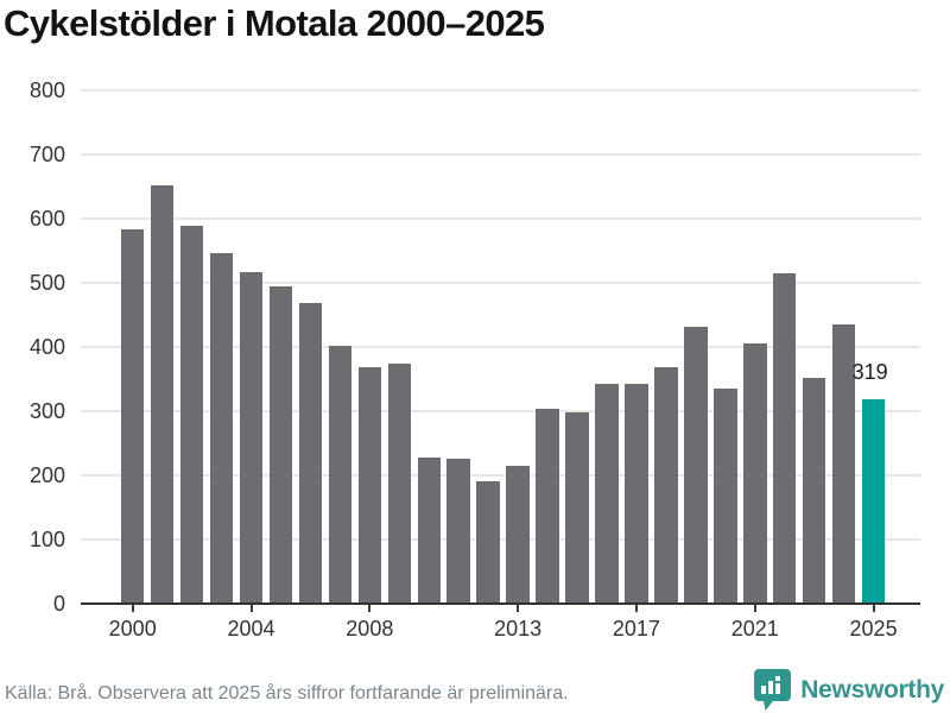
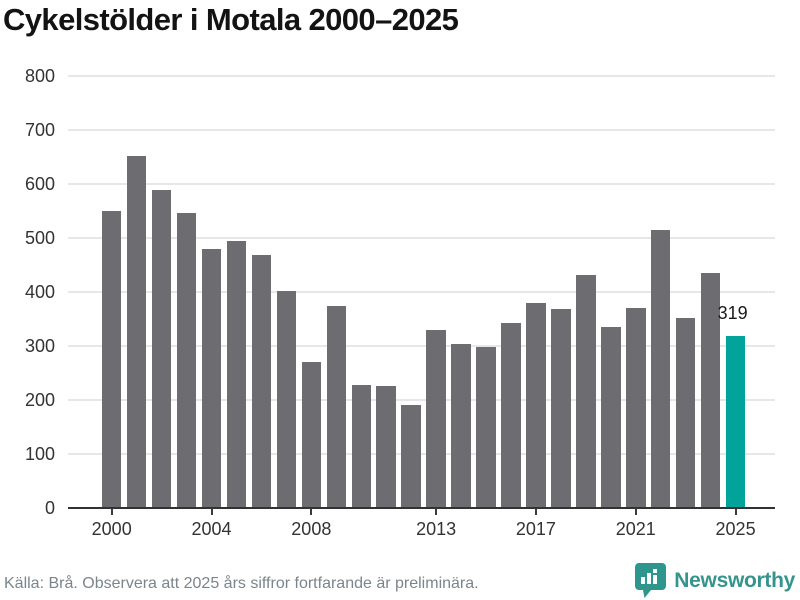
2000: 580 -> 550
2004: 520 -> 480
2008: 370 -> 270
2013: 210 -> 330
2017: 340 -> 380
2021: 410 -> 370
